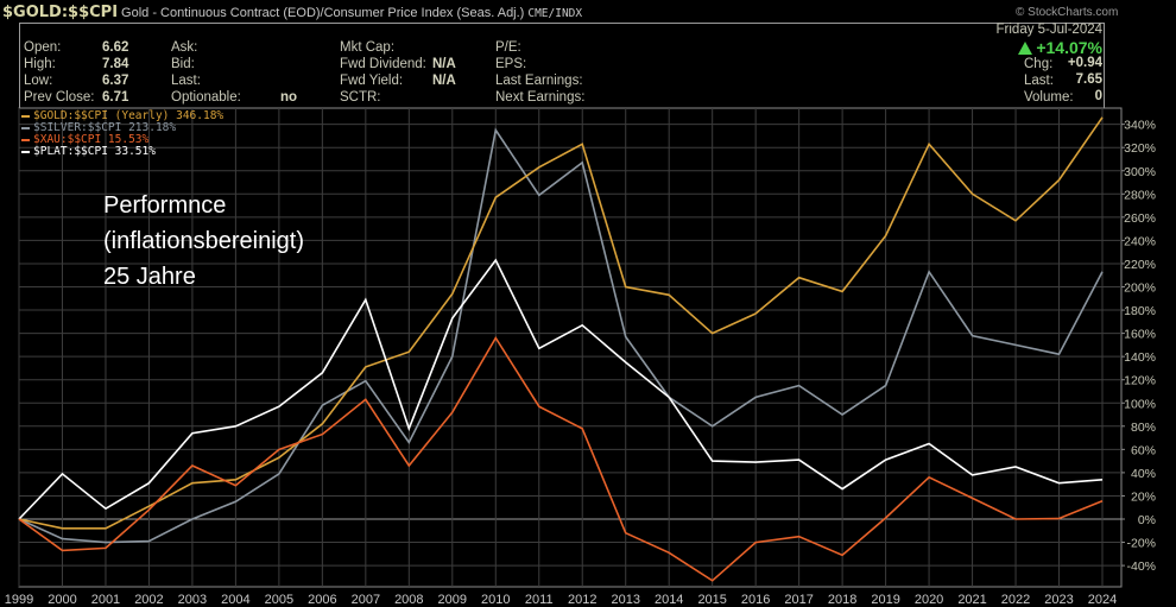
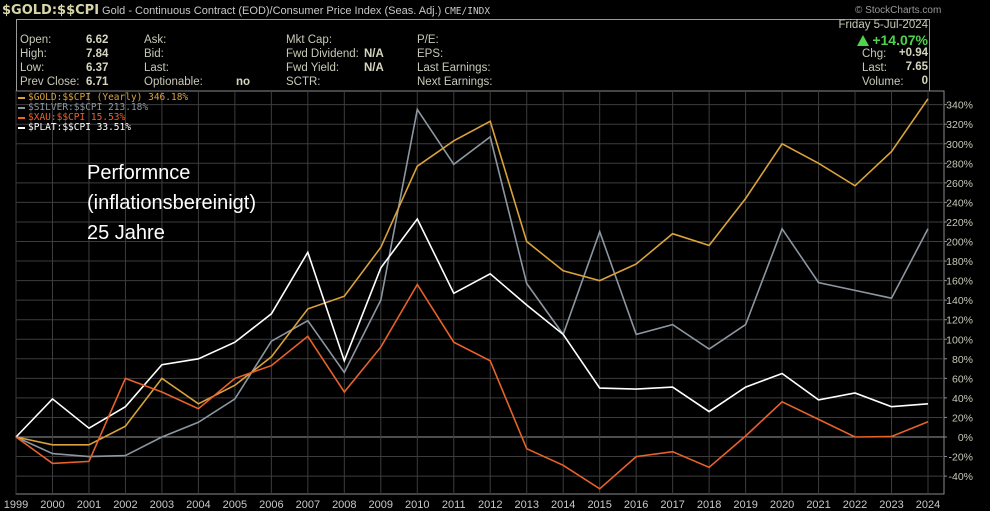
$XAU:$$CPI 15.53%/2002: 10% -> 60%
$GOLD:$$CPI (Yearly) 346.18%/2003: 30% -> 60%
$GOLD:$$CPI (Yearly) 346.18%/2014: 190% -> 170%
$SILVER:$$CPI 213.18%/2015: 80% -> 210%
$GOLD:$$CPI (Yearly) 346.18%/2020: 320% -> 300%
